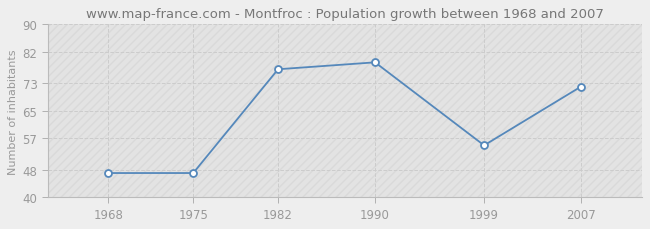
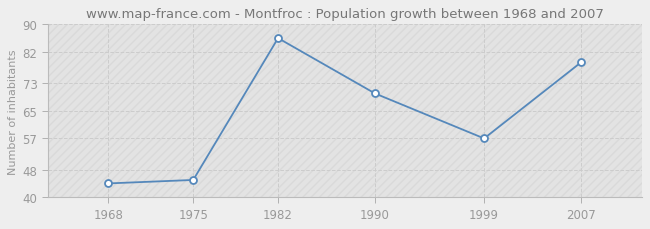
1968: 47 -> 44
1975: 47 -> 45
1982: 77 -> 86
1990: 79 -> 70
1999: 55 -> 57
2007: 72 -> 79
